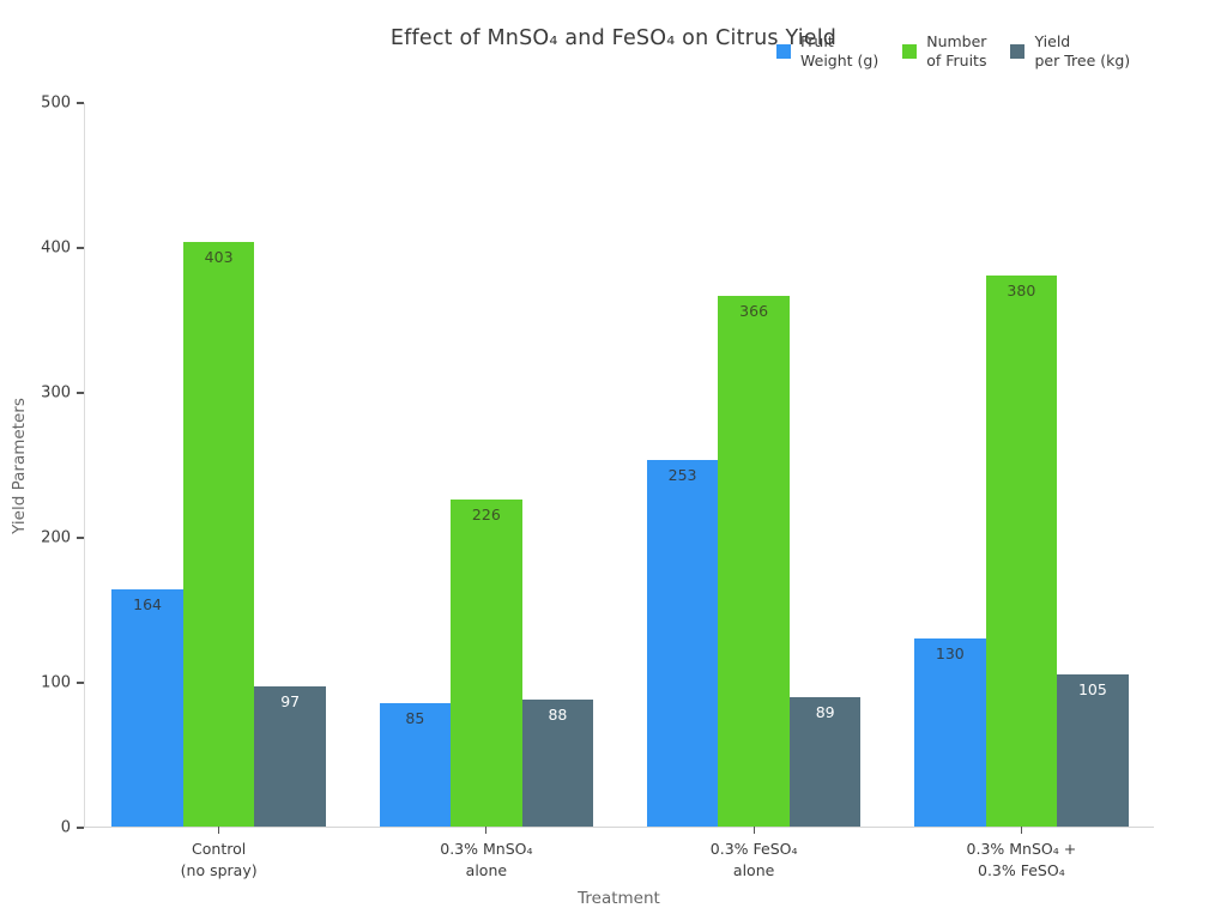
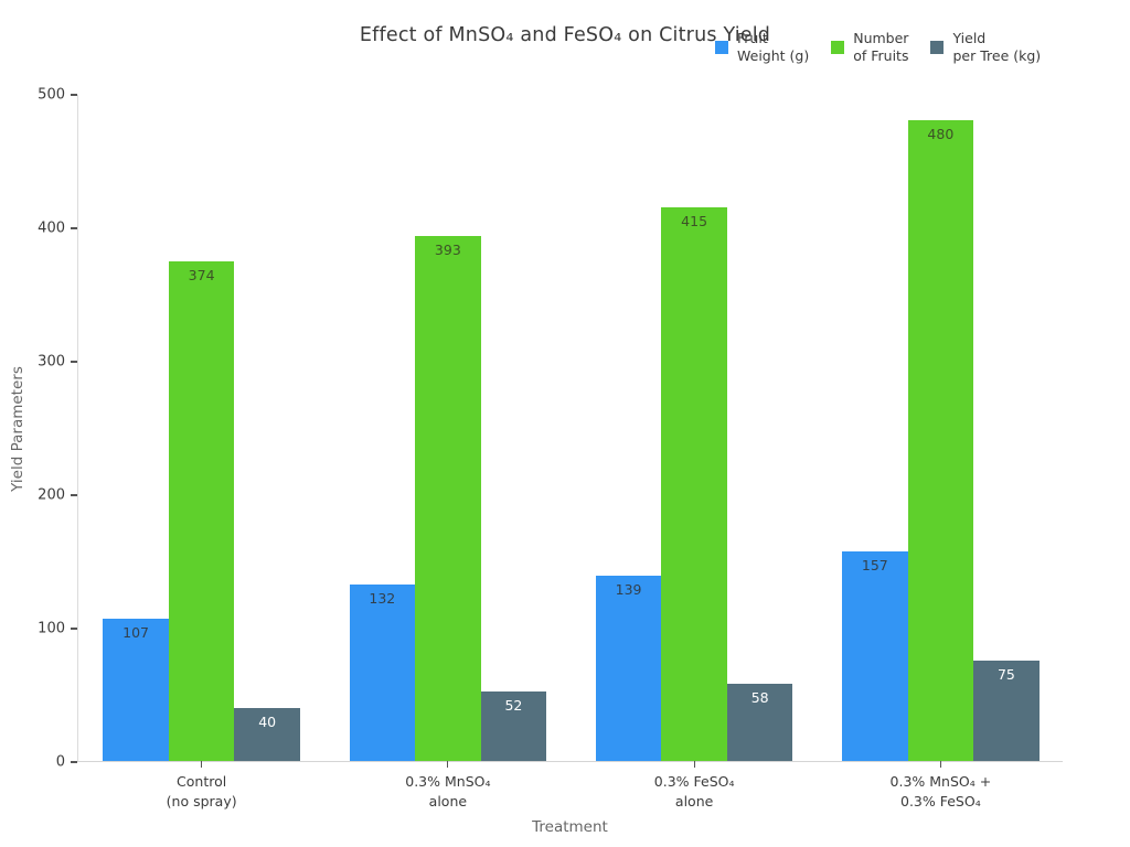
Fruit Weight (g)/Control (no spray): 164 -> 107
Number of Fruits/Control (no spray): 403 -> 374
Yield per Tree (kg)/Control (no spray): 97 -> 40
Fruit Weight (g)/0.3% MnSO₄ alone: 85 -> 132
Number of Fruits/0.3% MnSO₄ alone: 226 -> 393
Yield per Tree (kg)/0.3% MnSO₄ alone: 88 -> 52
Fruit Weight (g)/0.3% FeSO₄ alone: 253 -> 139
Number of Fruits/0.3% FeSO₄ alone: 366 -> 415
Yield per Tree (kg)/0.3% FeSO₄ alone: 89 -> 58
Fruit Weight (g)/0.3% MnSO₄ + 0.3% FeSO₄: 130 -> 157
Number of Fruits/0.3% MnSO₄ + 0.3% FeSO₄: 380 -> 480
Yield per Tree (kg)/0.3% MnSO₄ + 0.3% FeSO₄: 105 -> 75
